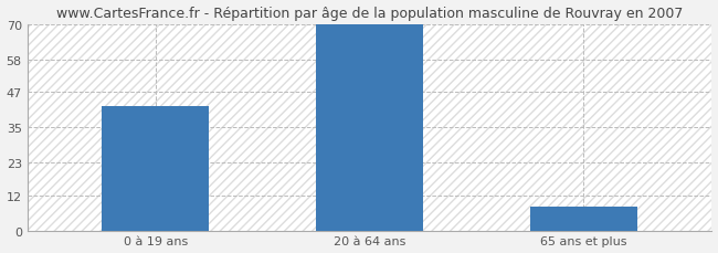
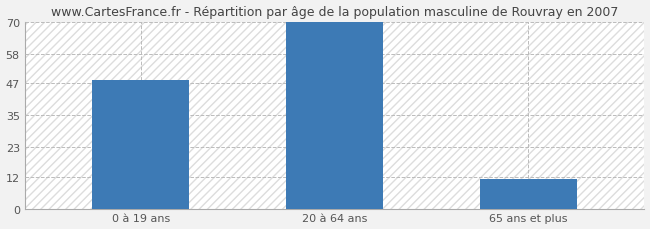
0 à 19 ans: 42 -> 48
65 ans et plus: 8 -> 11
